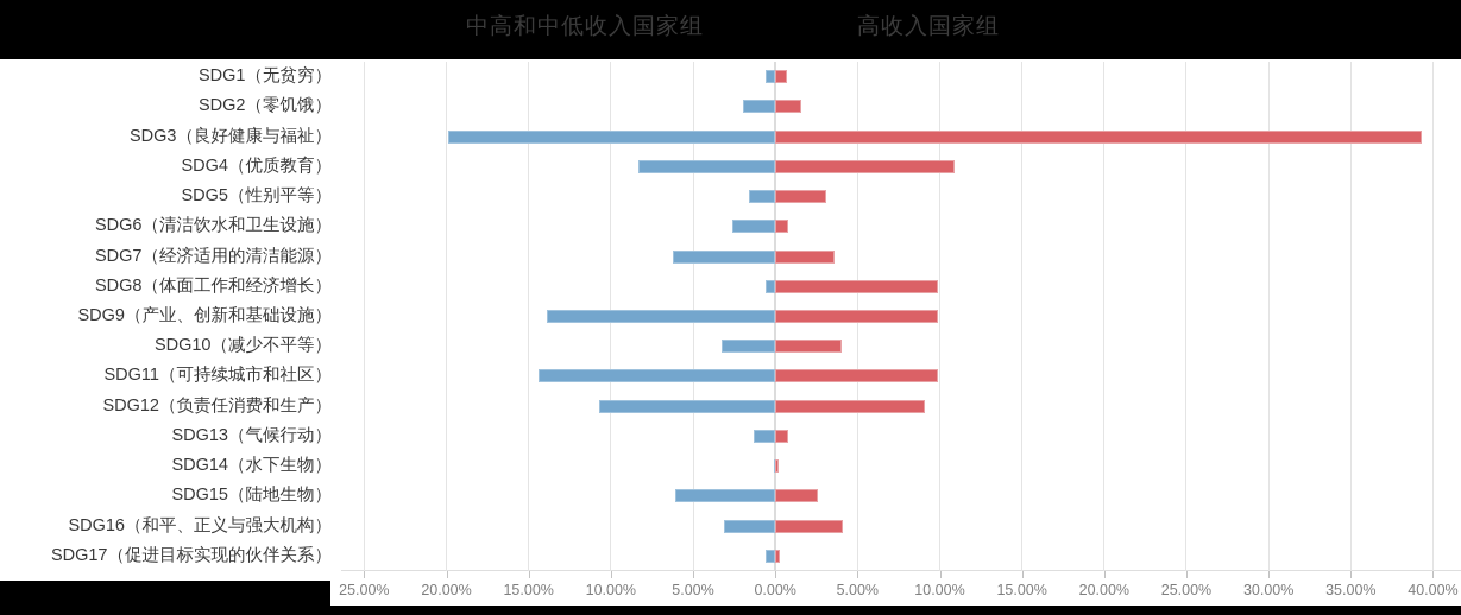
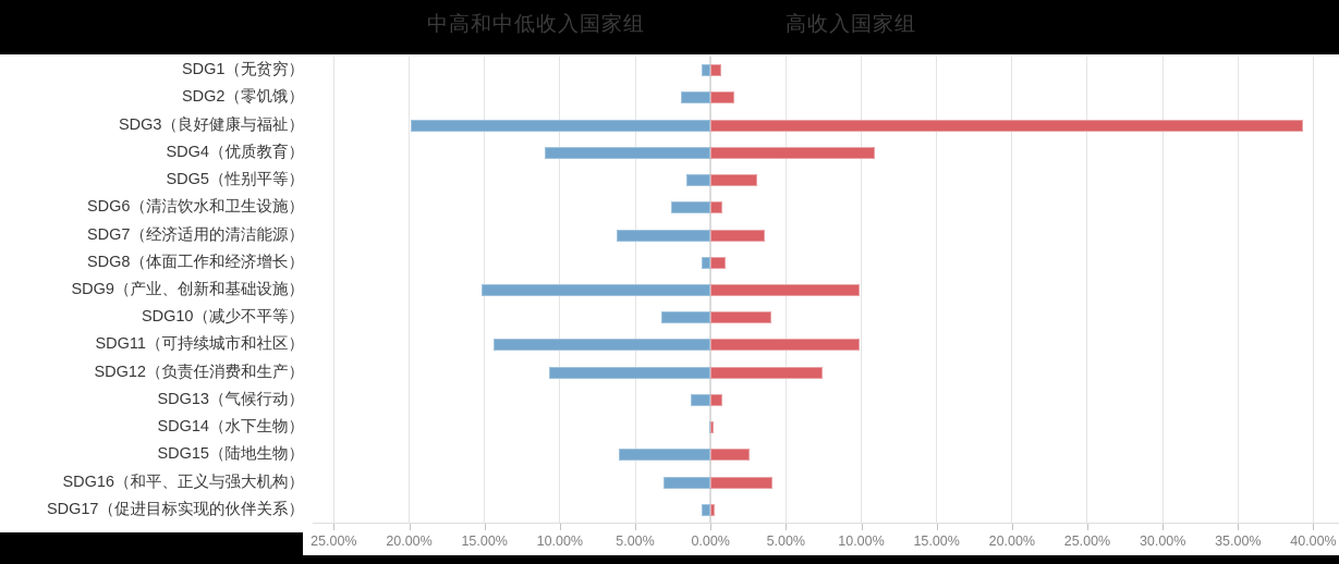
中高和中低收入国家组/SDG4（优质教育）: 8.3% -> 11.0%
高收入国家组/SDG8（体面工作和经济增长）: 9.9% -> 1.0%
中高和中低收入国家组/SDG9（产业、创新和基础设施）: 13.9% -> 15.2%
高收入国家组/SDG12（负责任消费和生产）: 9.1% -> 7.4%
